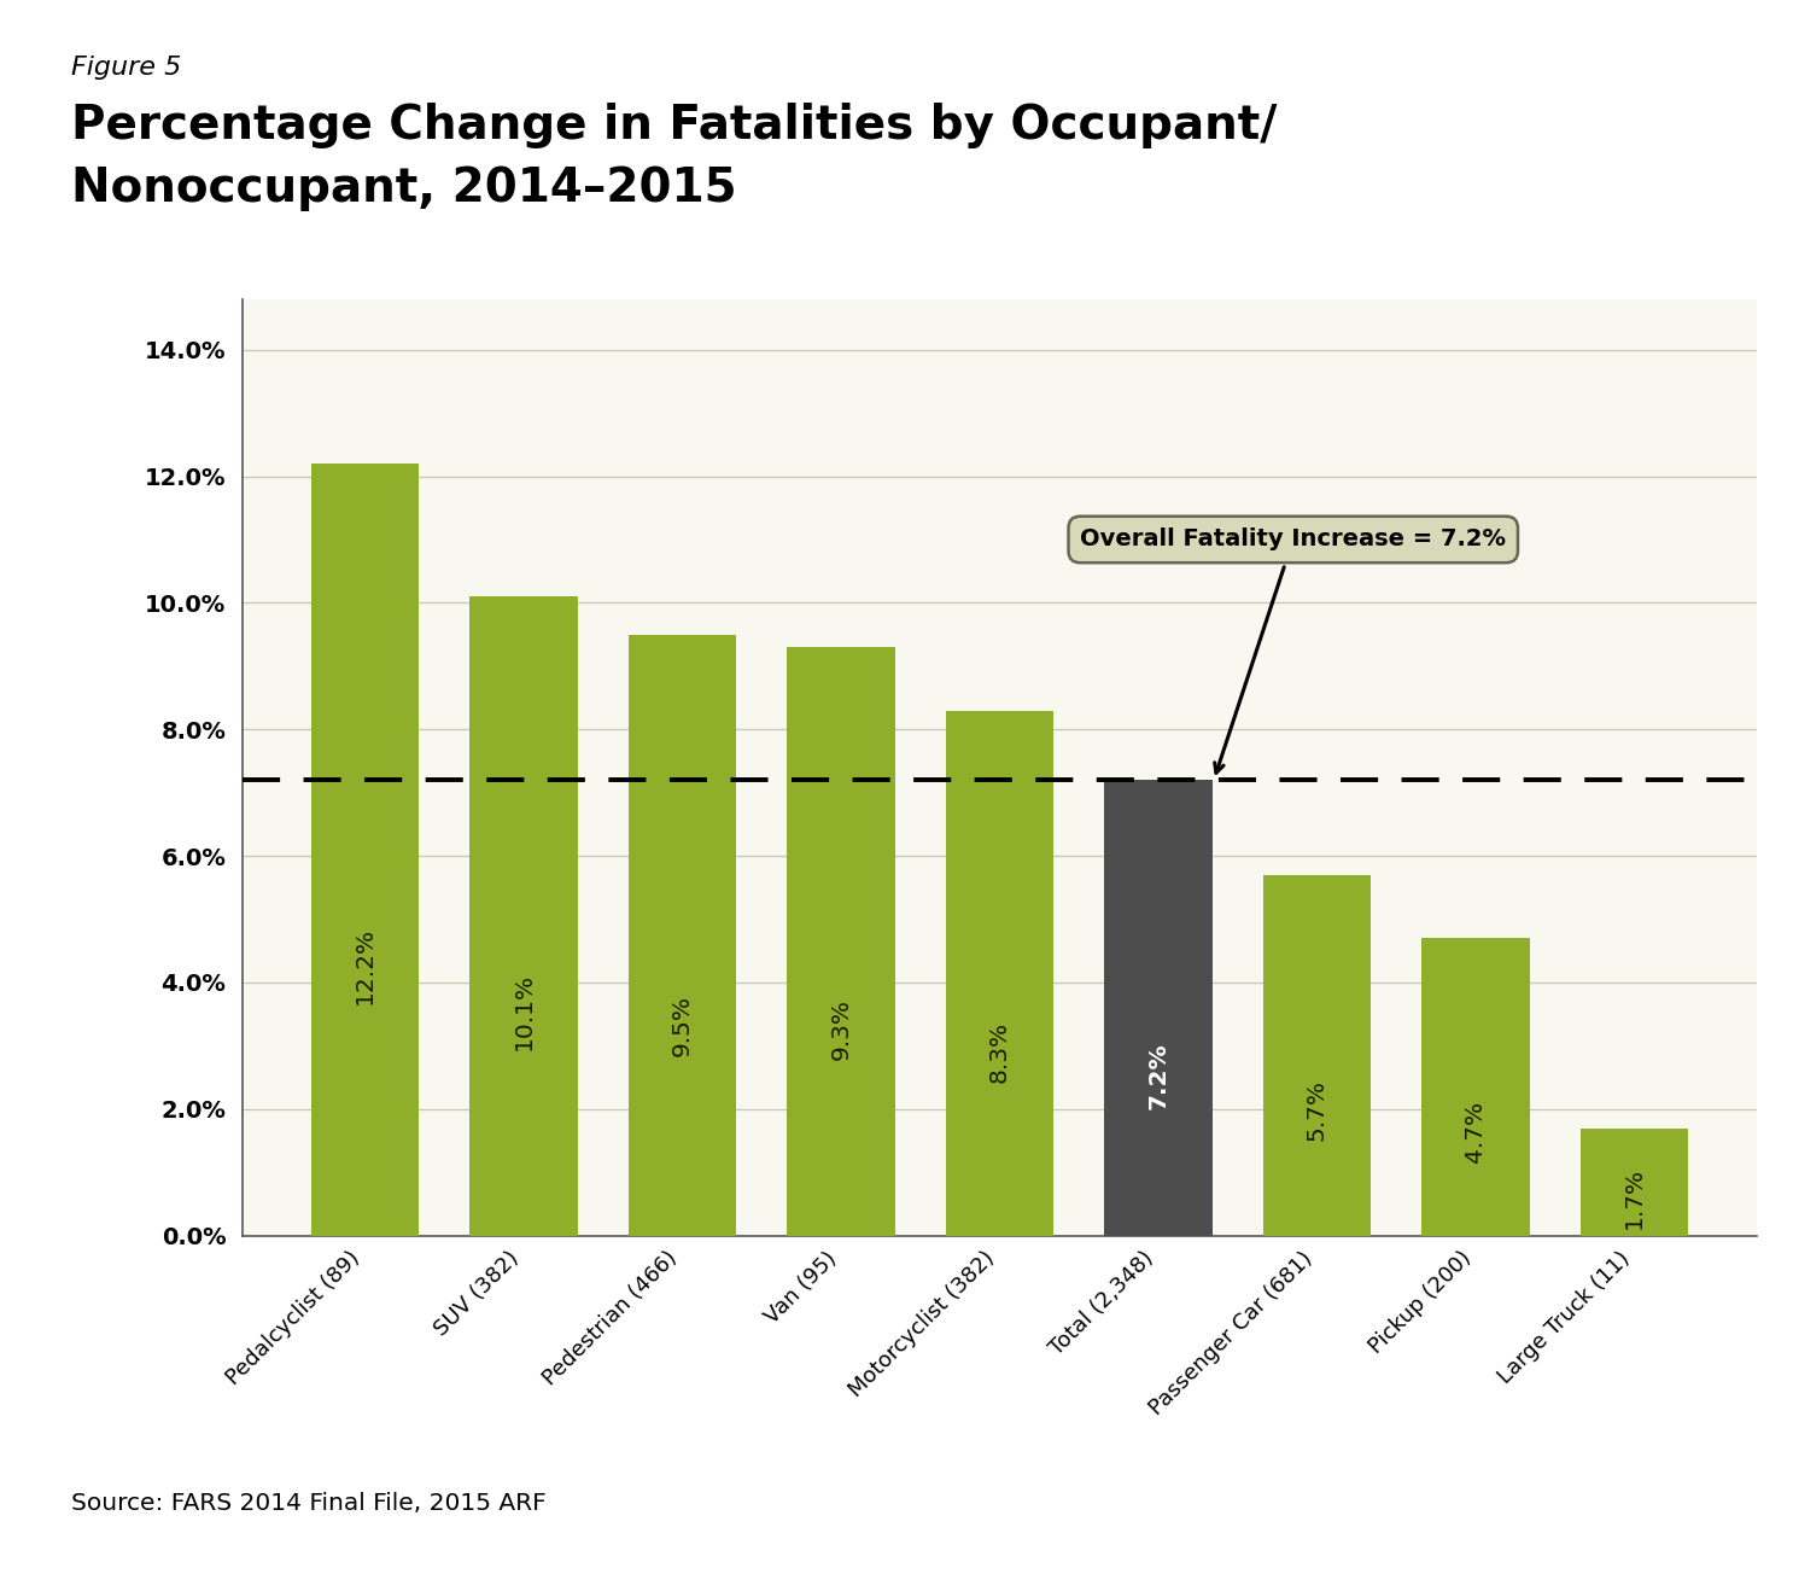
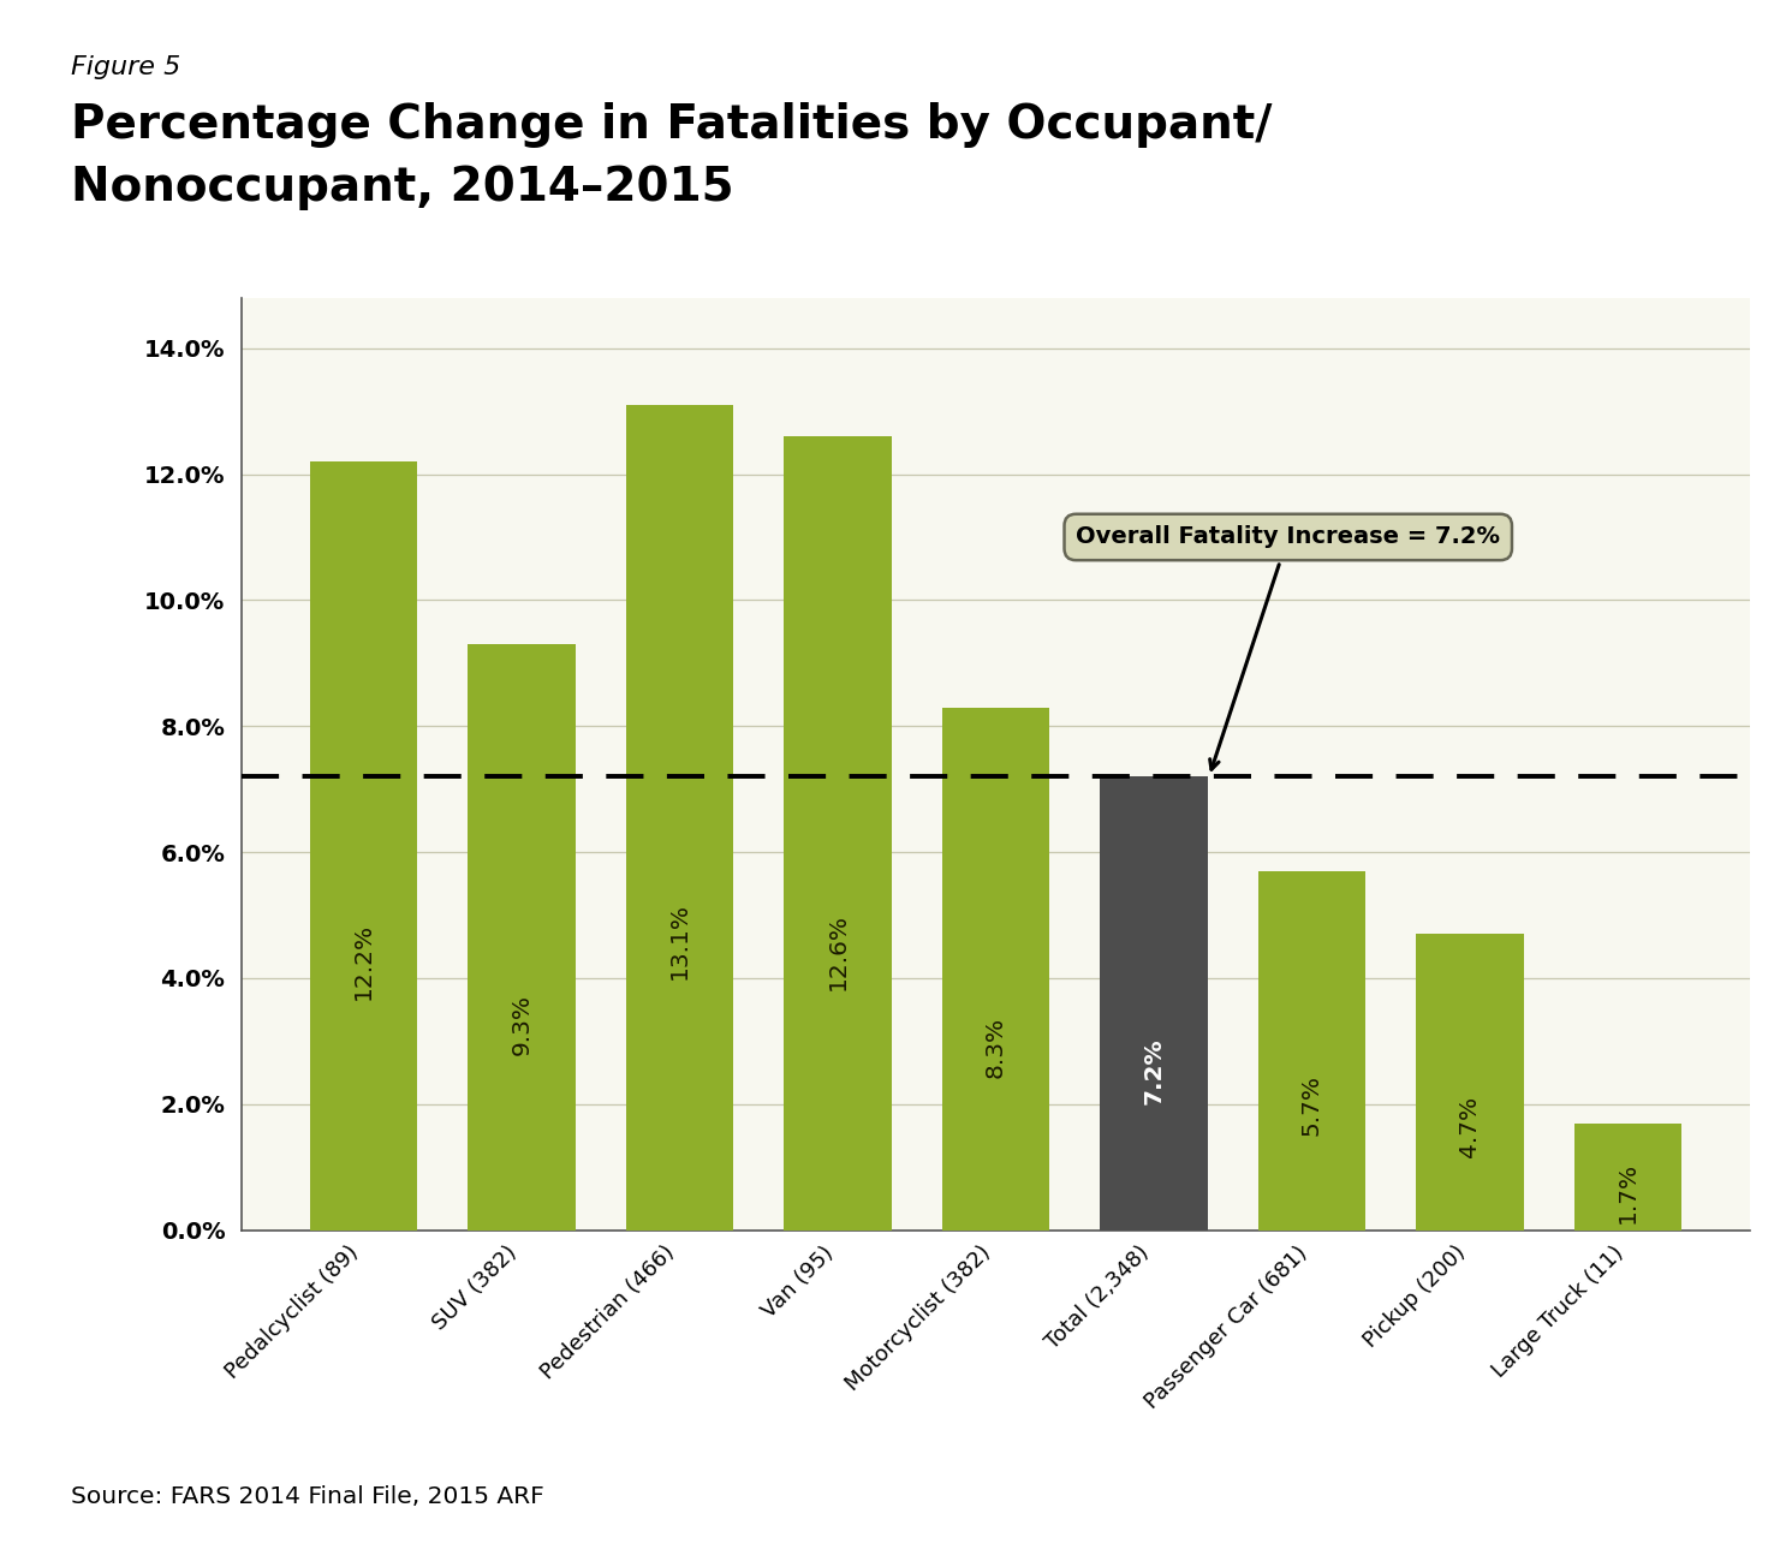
SUV (382): 10.1% -> 9.3%
Pedestrian (466): 9.5% -> 13.1%
Van (95): 9.3% -> 12.6%
